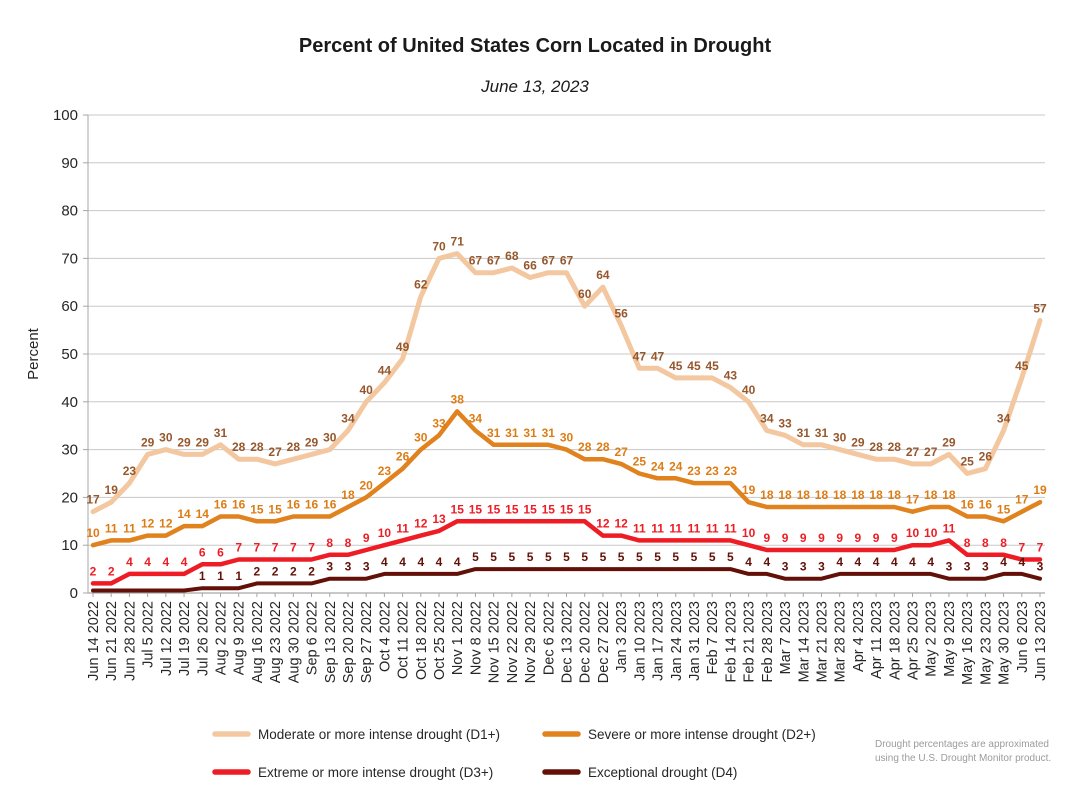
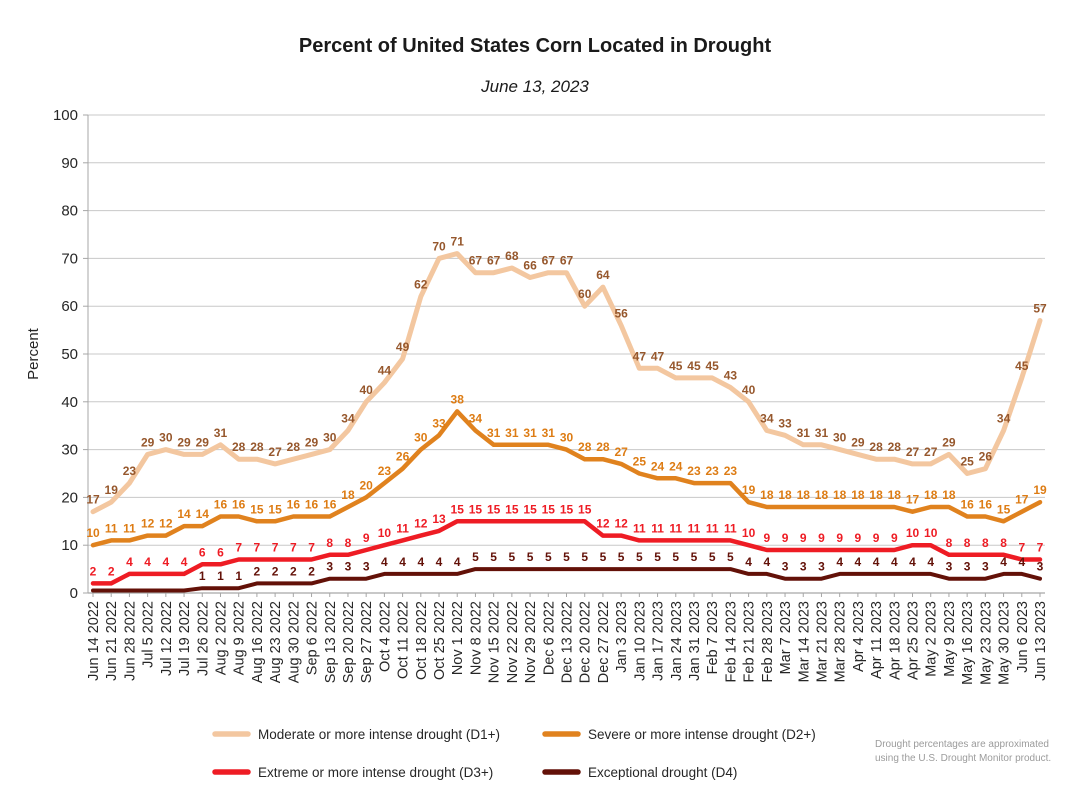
Extreme or more intense drought (D3+)/May 9 2023: 11 -> 8
